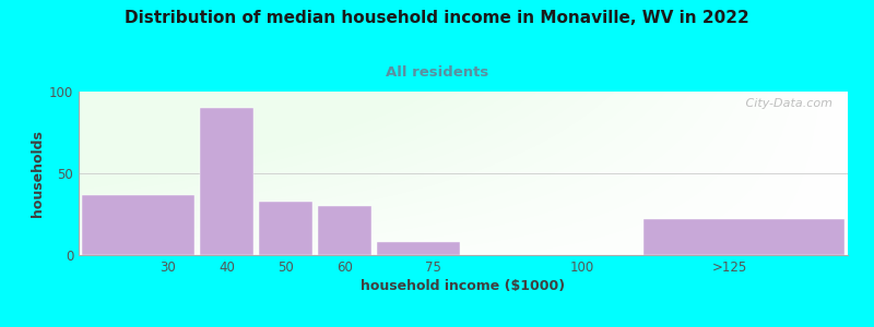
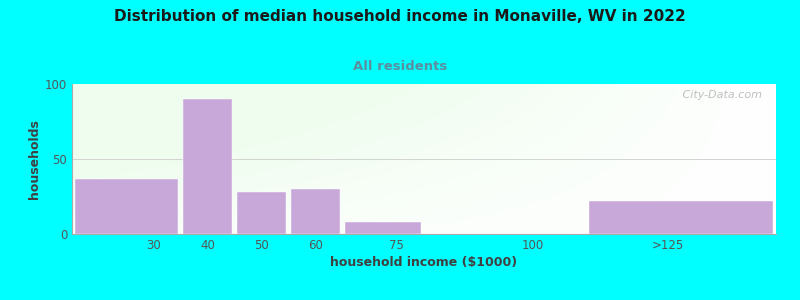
50: 33 -> 28
